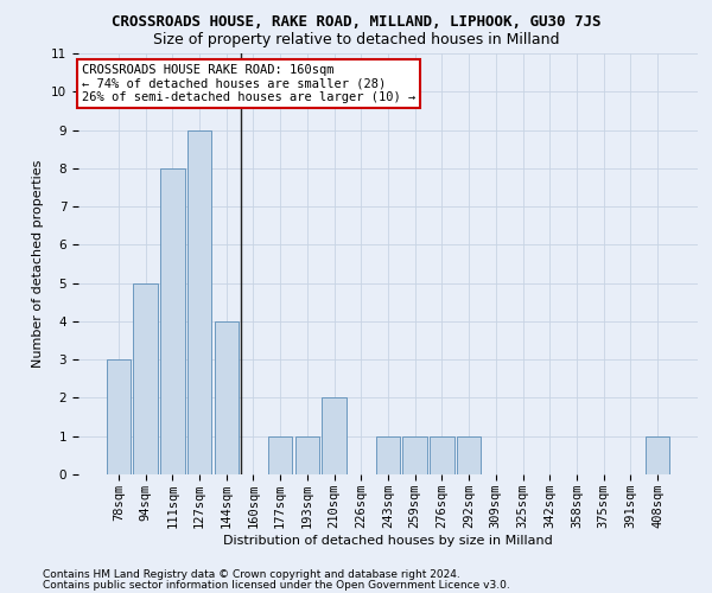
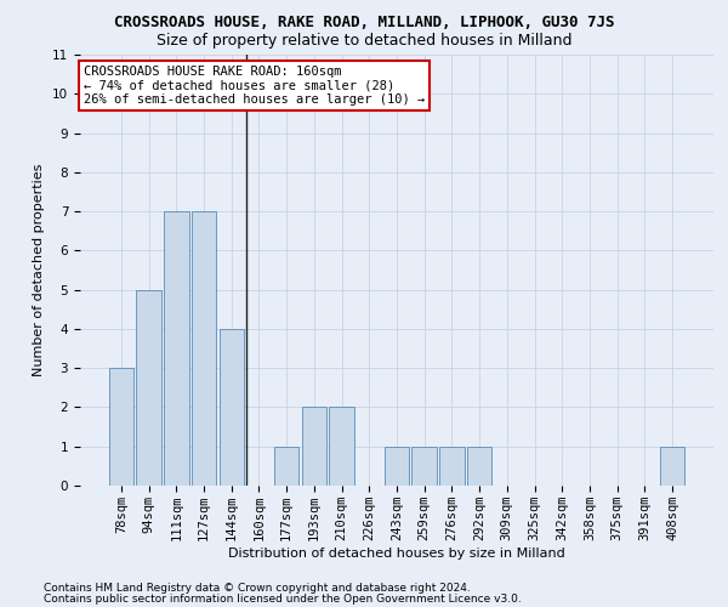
111sqm: 8 -> 7
127sqm: 9 -> 7
193sqm: 1 -> 2
